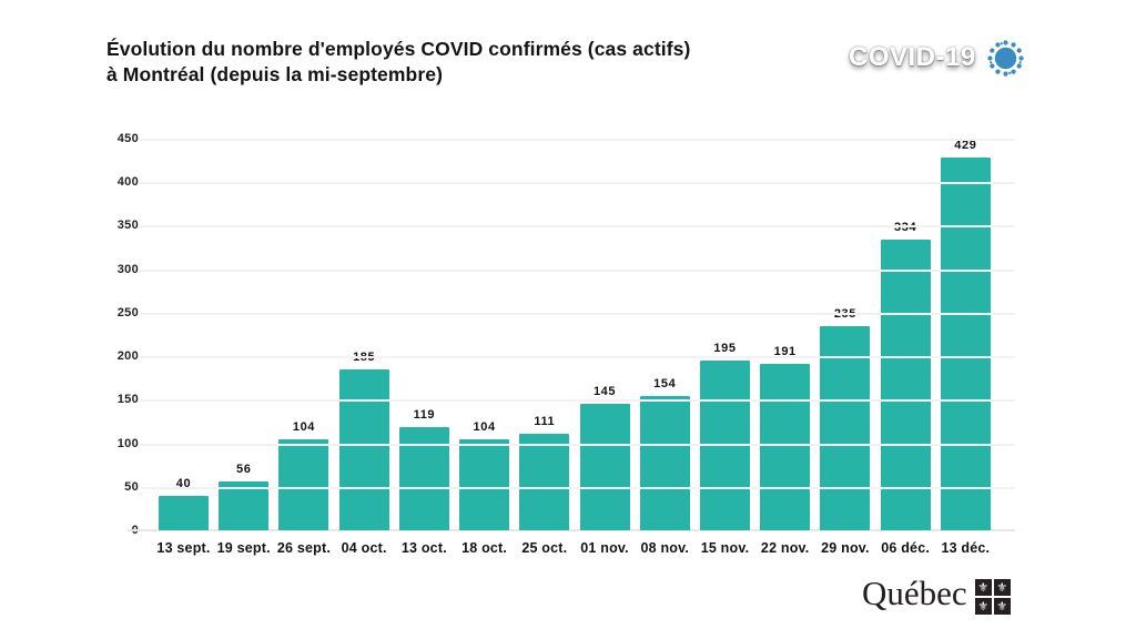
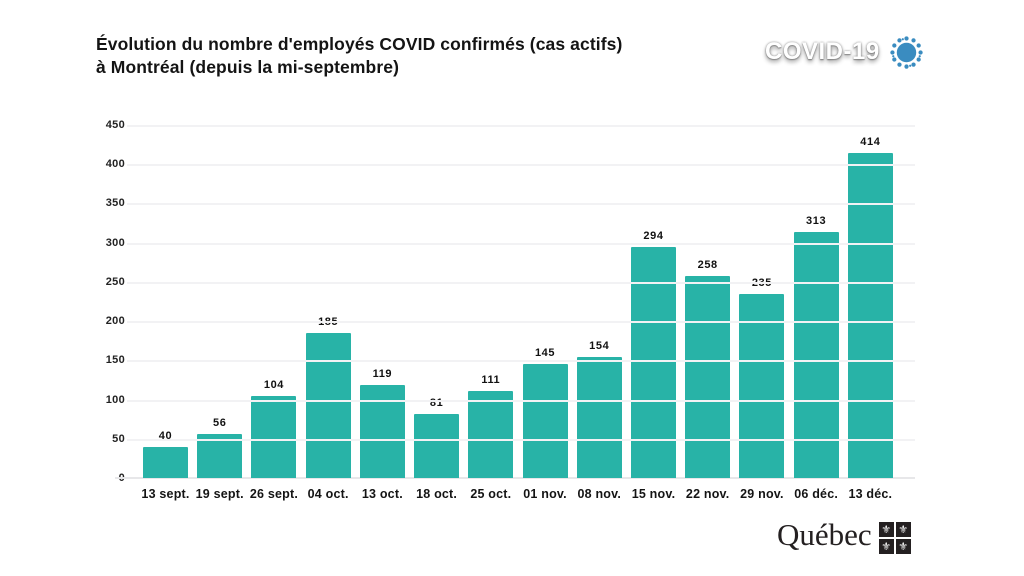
18 oct.: 104 -> 81
15 nov.: 195 -> 294
22 nov.: 191 -> 258
06 déc.: 334 -> 313
13 déc.: 429 -> 414
